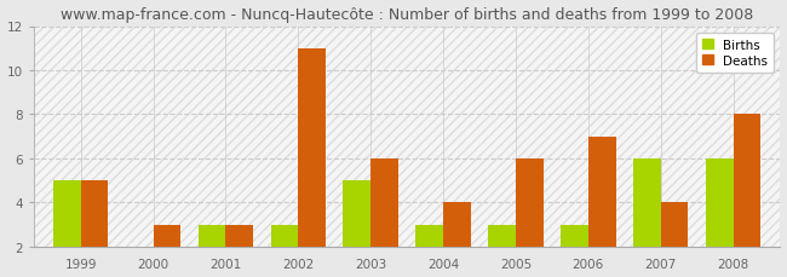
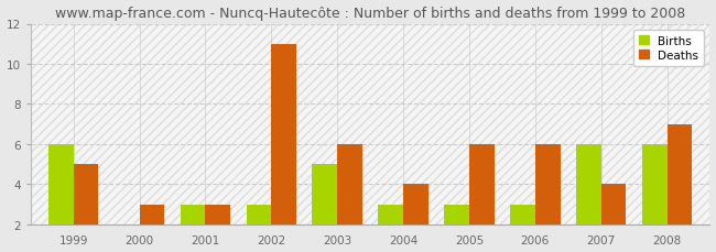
Births/1999: 5 -> 6
Deaths/2006: 7 -> 6
Deaths/2008: 8 -> 7
